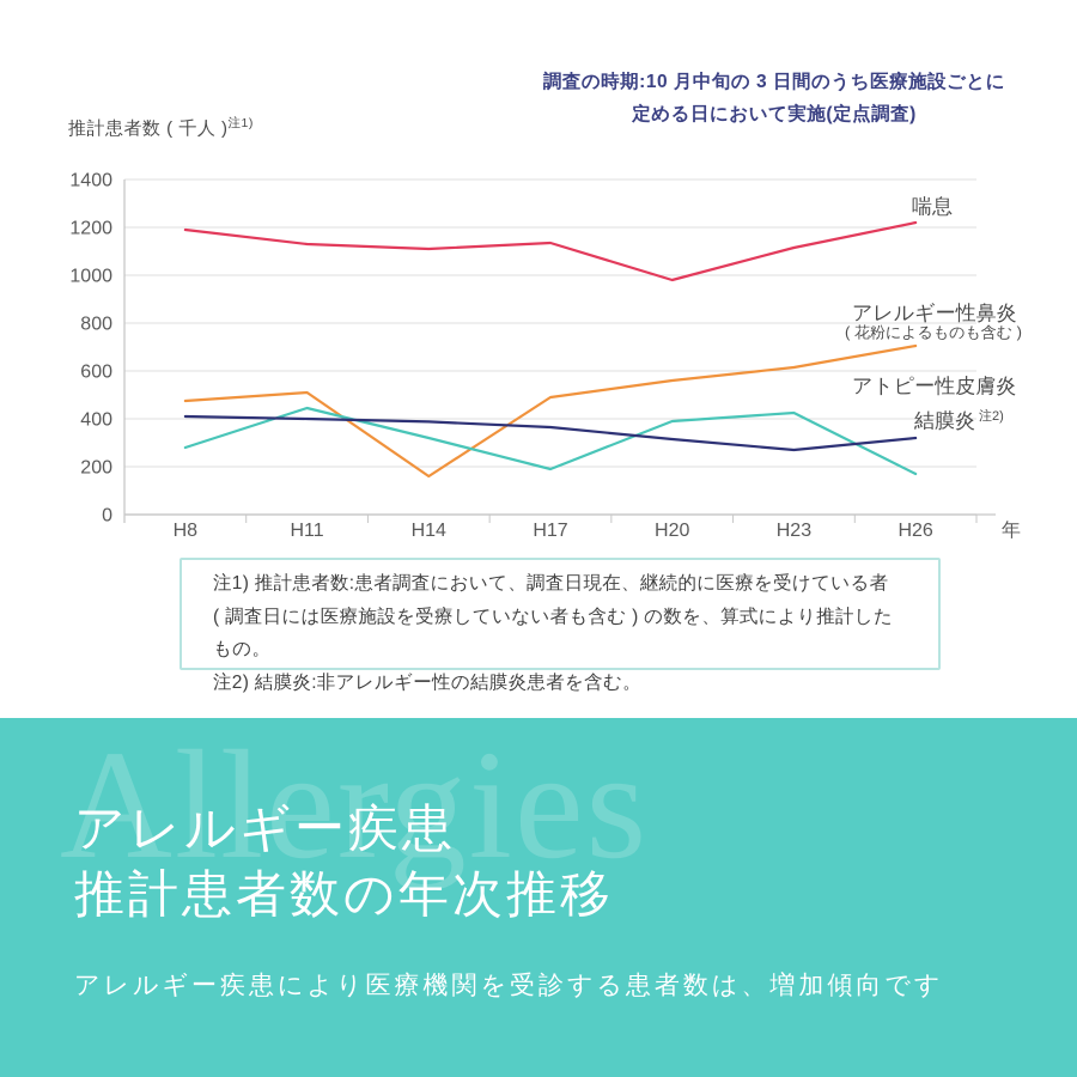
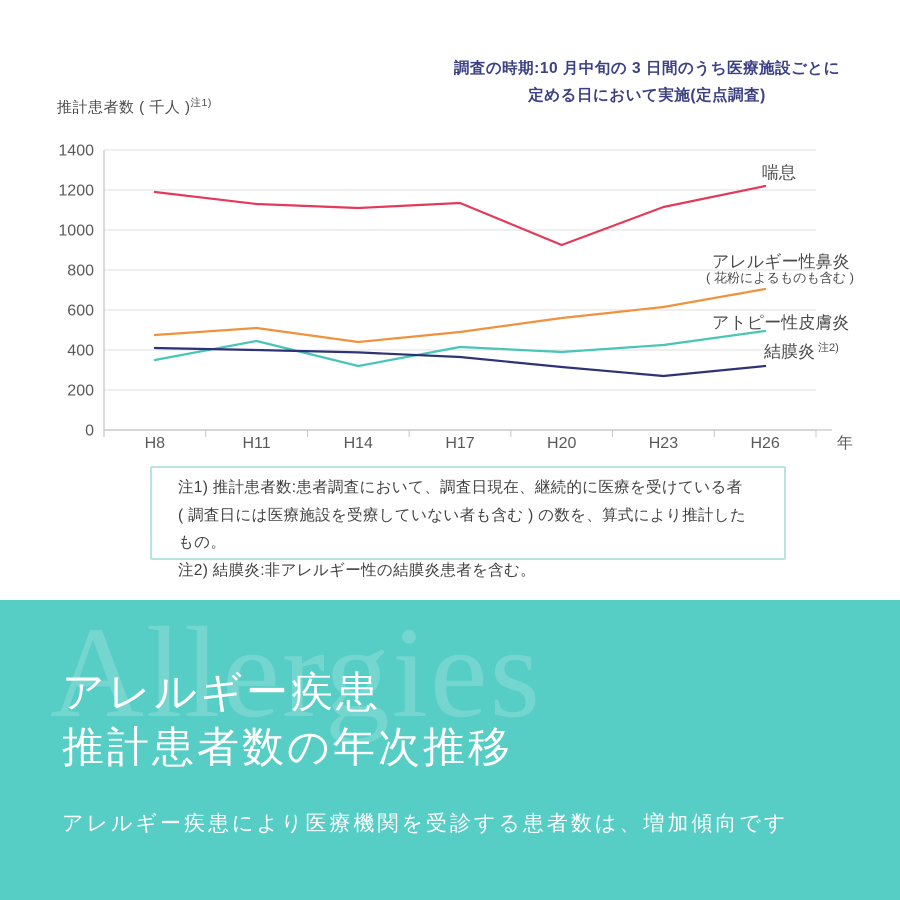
アトピー性皮膚炎/H8: 280 -> 350
アレルギー性鼻炎/H14: 160 -> 440
アトピー性皮膚炎/H17: 190 -> 420
喘息/H20: 980 -> 920
アトピー性皮膚炎/H26: 170 -> 500
